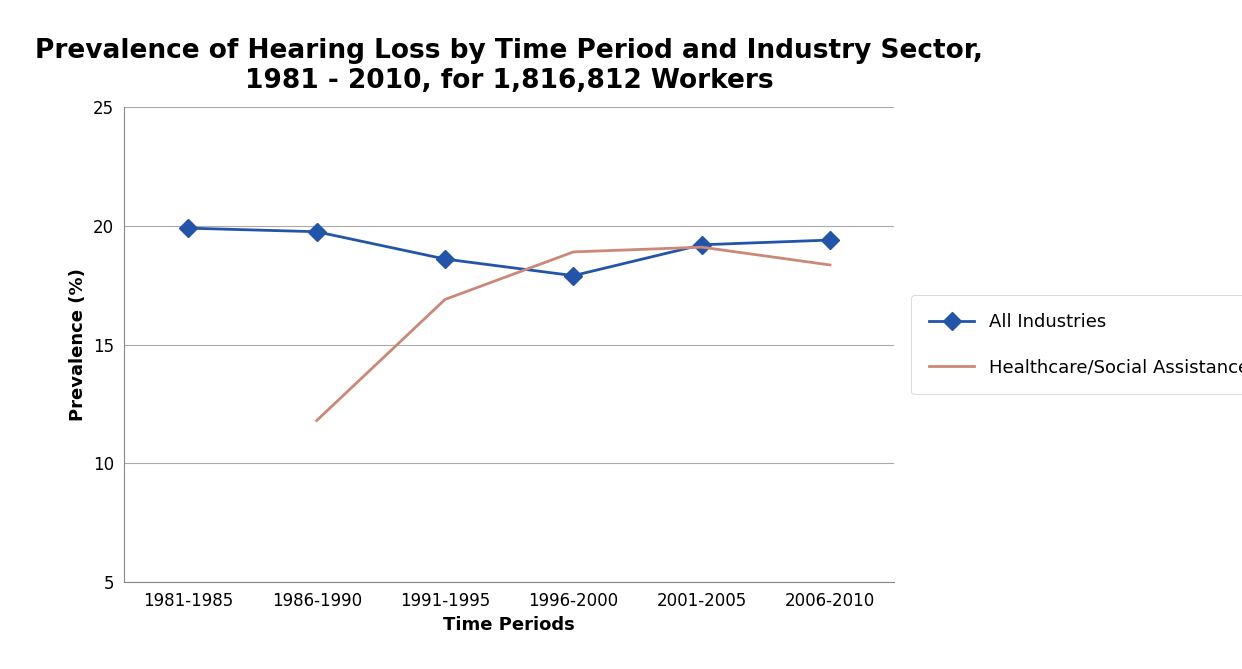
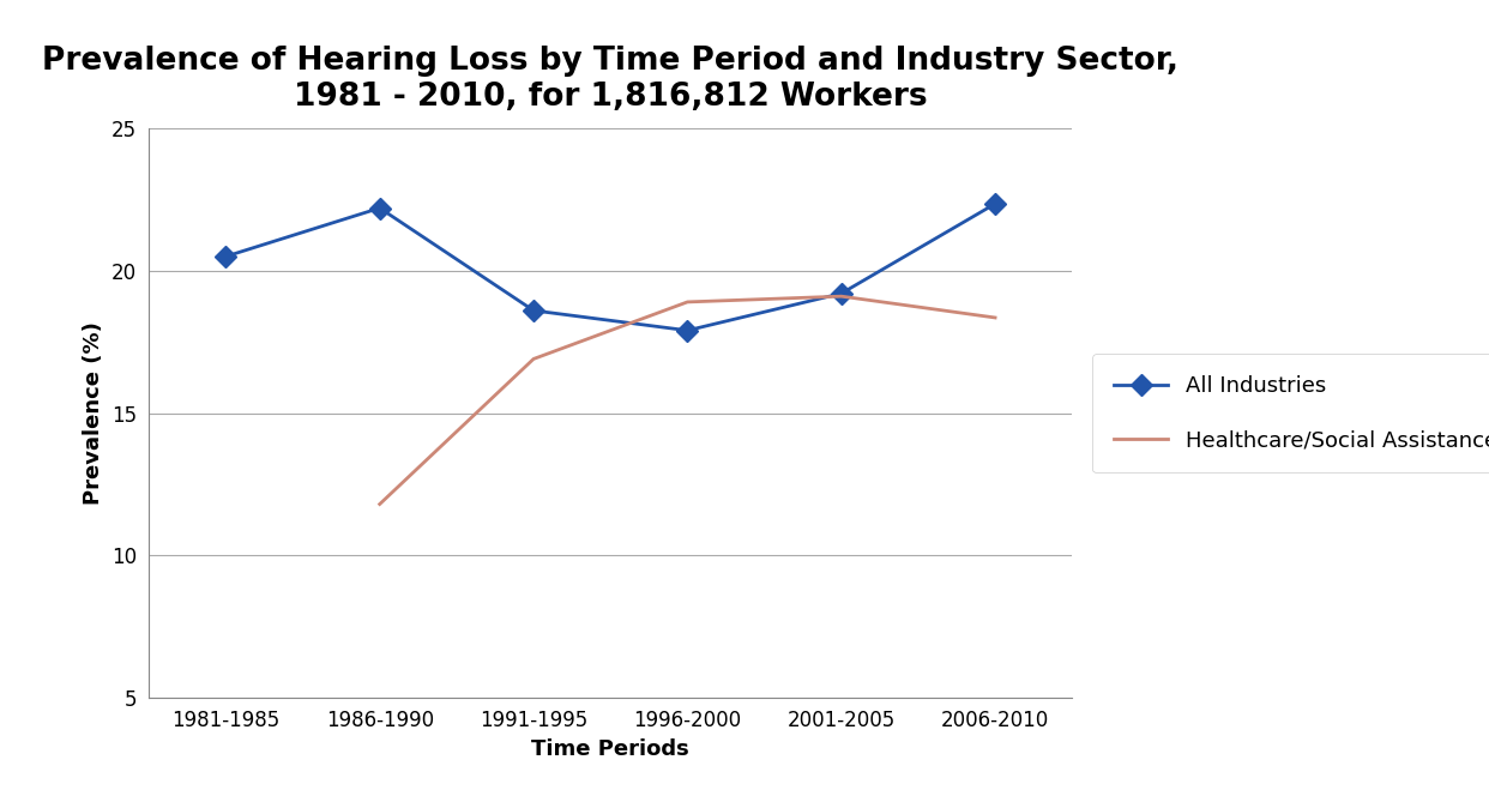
All Industries/1981-1985: 19.90 -> 20.50
All Industries/1986-1990: 19.75 -> 22.20
All Industries/2006-2010: 19.40 -> 22.35
